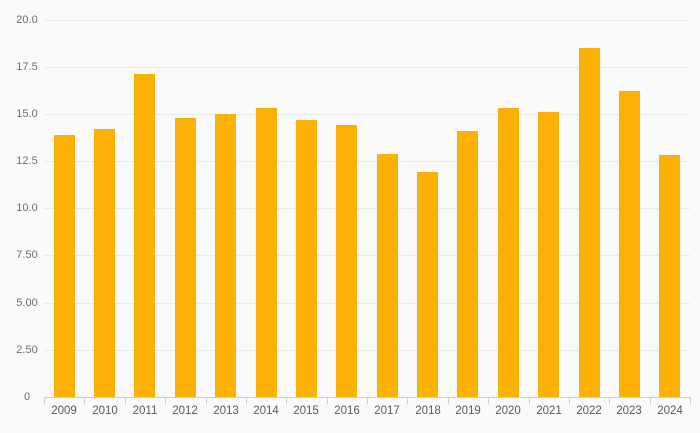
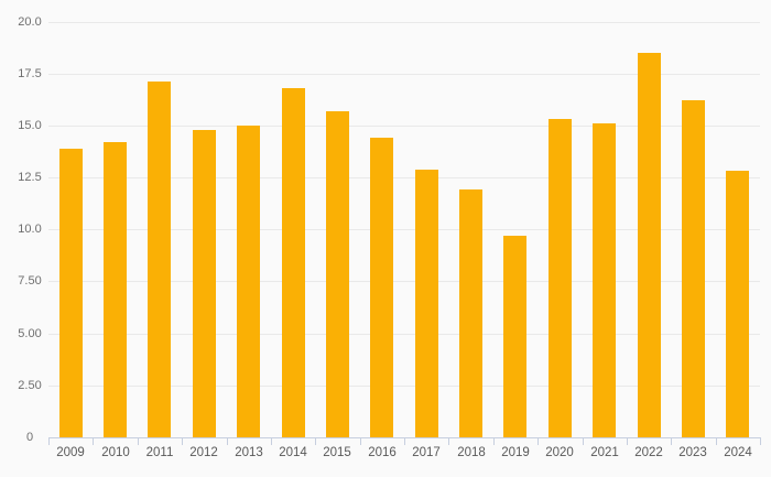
2014: 15.3 -> 16.8
2015: 14.7 -> 15.7
2019: 14.1 -> 9.7
